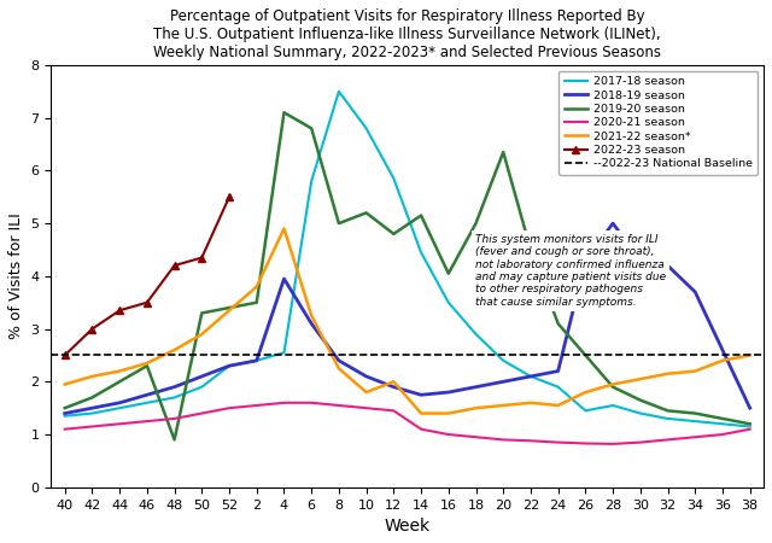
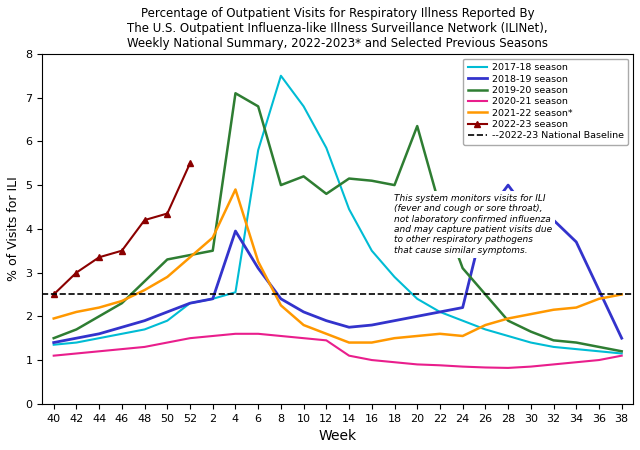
2019-20 season/48: 0.90 -> 2.80
2021-22 season*/12: 2.00 -> 1.60
2019-20 season/16: 4.05 -> 5.10
2017-18 season/26: 1.45 -> 1.70
